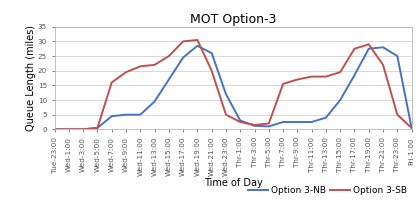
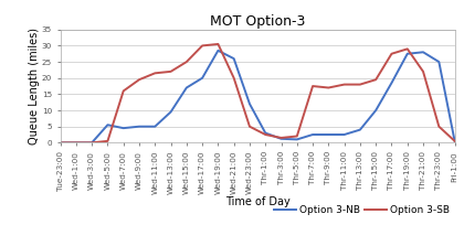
Option 3-NB/Wed-5:00: 0.5 -> 5.5
Option 3-NB/Wed-17:00: 24.5 -> 20.0
Option 3-SB/Thr-7:00: 15.5 -> 17.5
